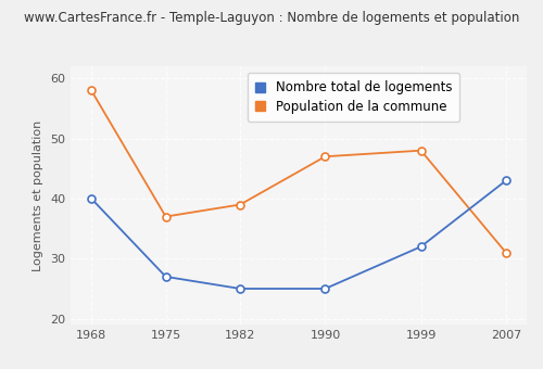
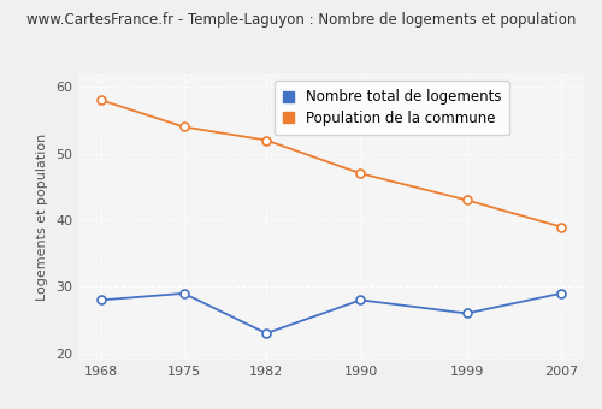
Nombre total de logements/1968: 40 -> 28
Nombre total de logements/1975: 27 -> 29
Population de la commune/1975: 37 -> 54
Nombre total de logements/1982: 25 -> 23
Population de la commune/1982: 39 -> 52
Nombre total de logements/1990: 25 -> 28
Nombre total de logements/1999: 32 -> 26
Population de la commune/1999: 48 -> 43
Nombre total de logements/2007: 43 -> 29
Population de la commune/2007: 31 -> 39
